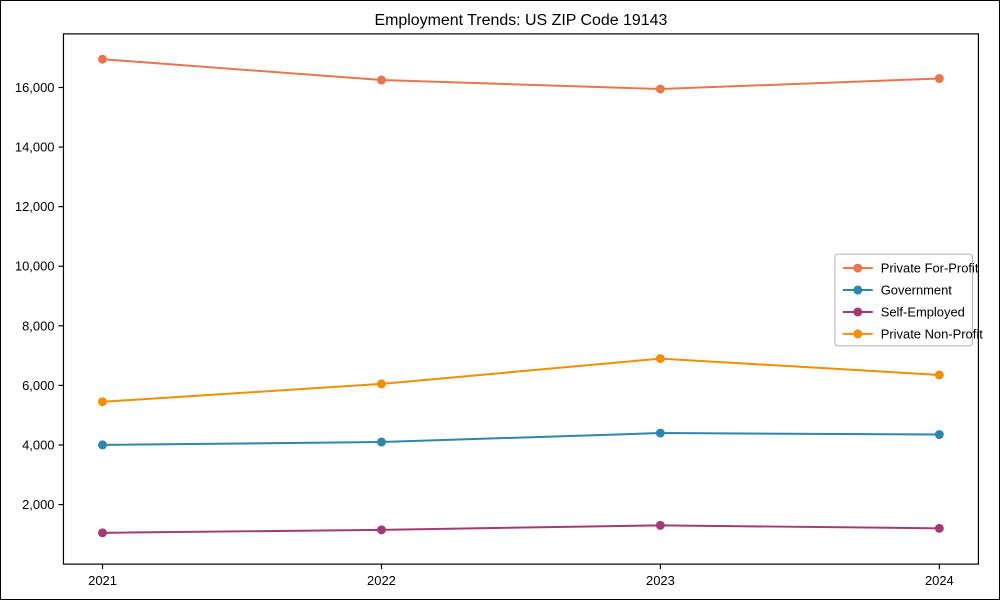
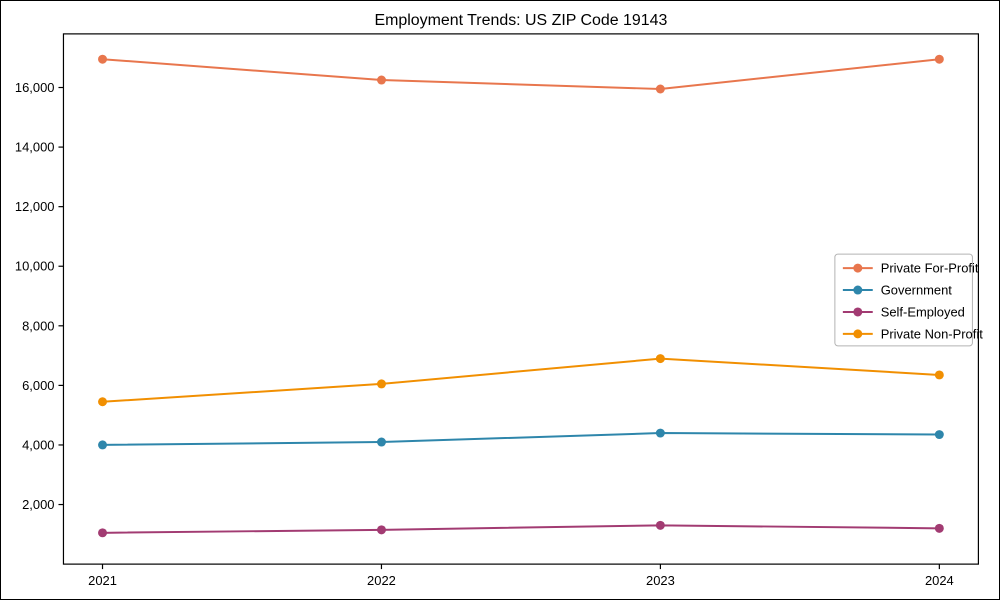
Private For-Profit/2024: 16300 -> 17000
